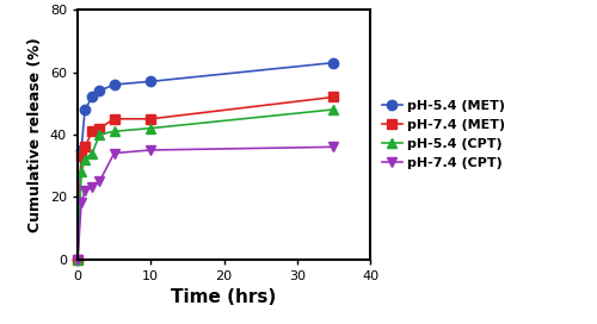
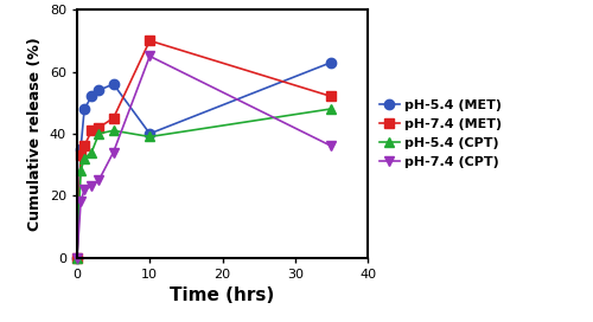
pH-5.4 (MET)/10: 57 -> 40
pH-7.4 (MET)/10: 45 -> 70
pH-5.4 (CPT)/10: 42 -> 39
pH-7.4 (CPT)/10: 35 -> 65
